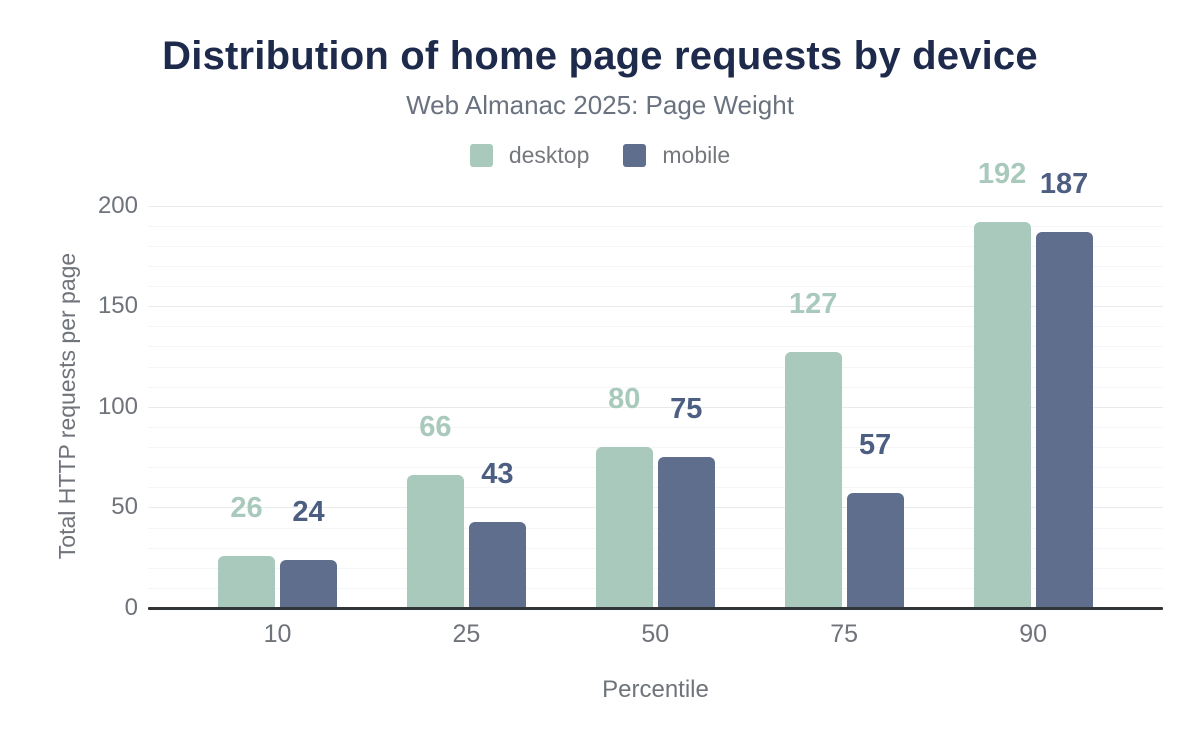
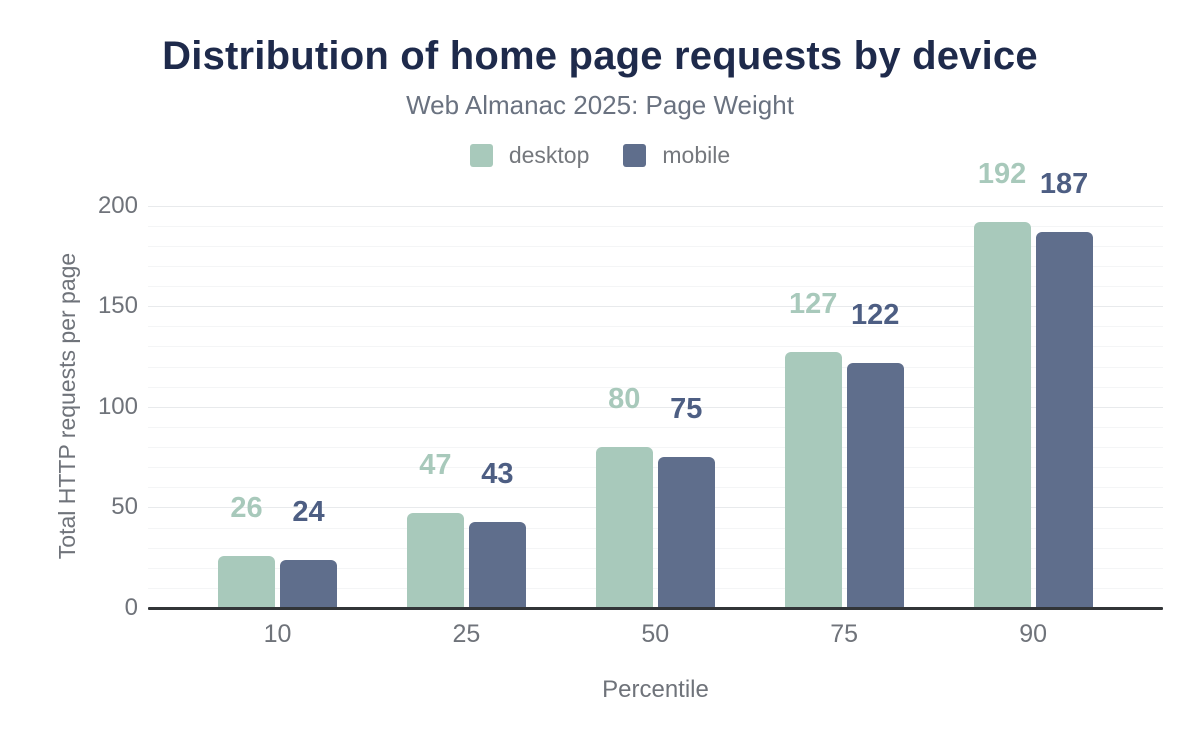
desktop/25: 66 -> 47
mobile/75: 57 -> 122
